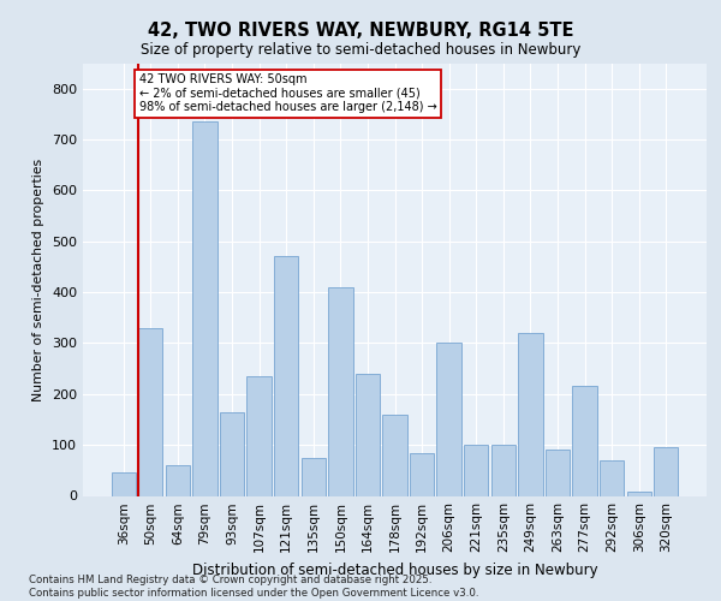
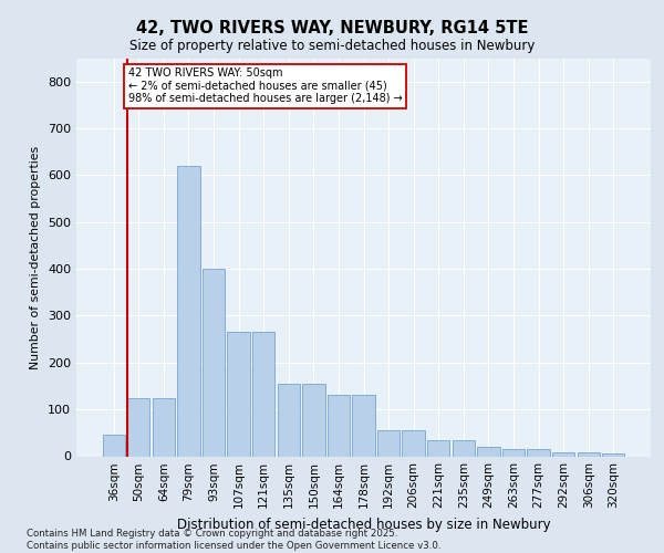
50sqm: 330 -> 125
64sqm: 60 -> 125
79sqm: 735 -> 620
93sqm: 165 -> 400
107sqm: 235 -> 265
121sqm: 470 -> 265
135sqm: 75 -> 155
150sqm: 410 -> 155
164sqm: 240 -> 130
178sqm: 160 -> 130
192sqm: 85 -> 55
206sqm: 300 -> 55
221sqm: 100 -> 35
235sqm: 100 -> 35
249sqm: 320 -> 20
263sqm: 90 -> 15
277sqm: 215 -> 15
292sqm: 70 -> 8
320sqm: 95 -> 5
